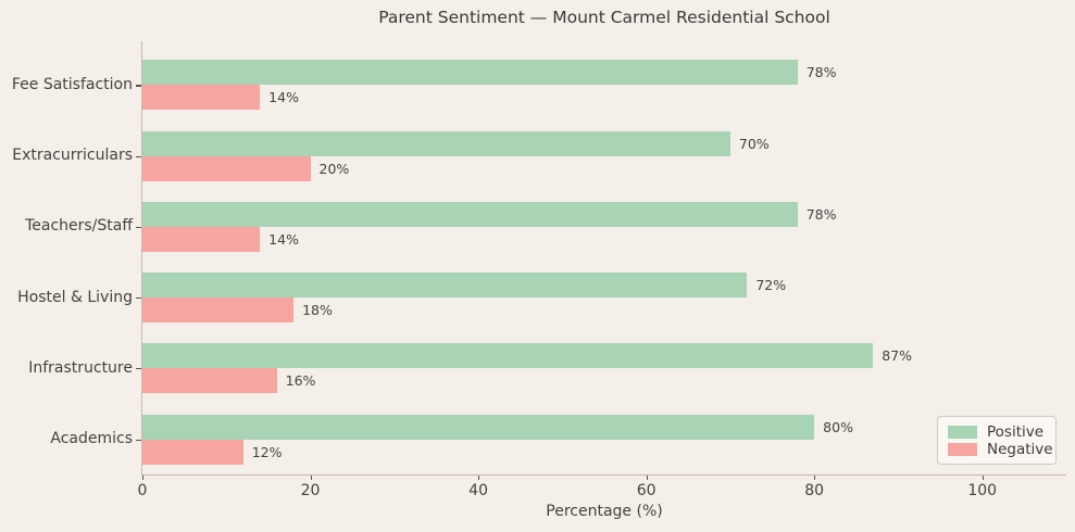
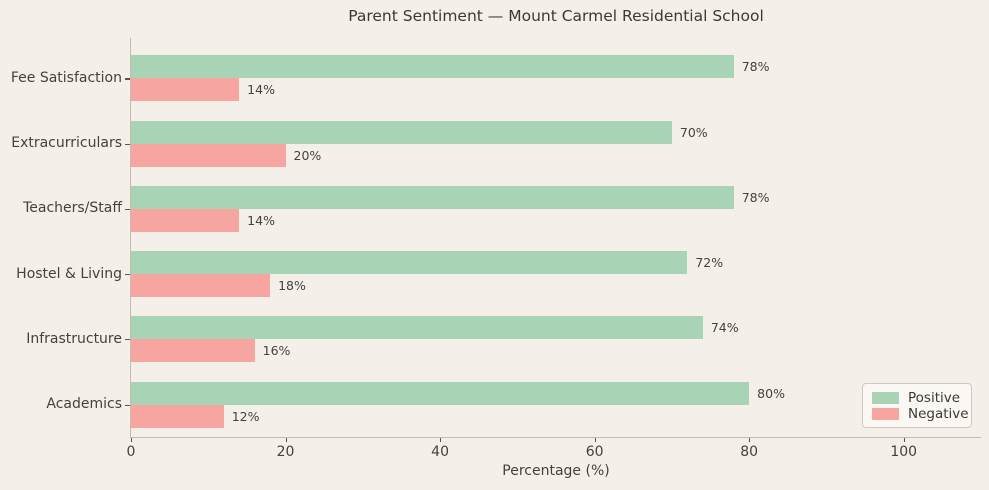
Positive/Infrastructure: 87% -> 74%
